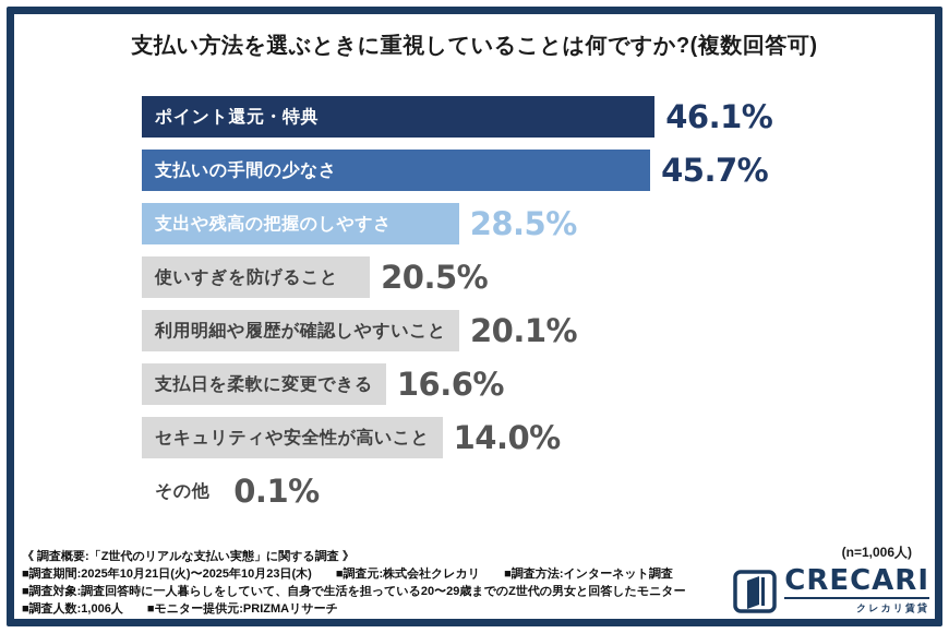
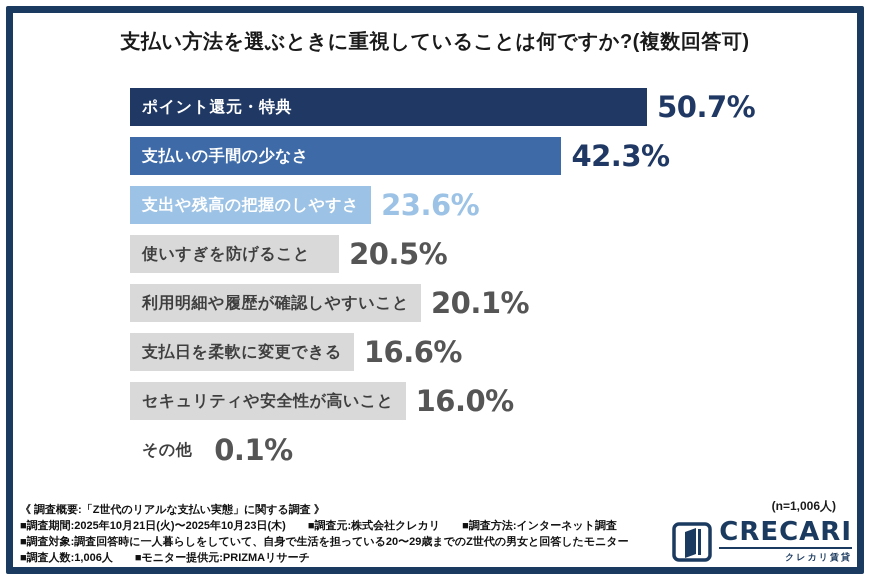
ポイント還元・特典: 46.1% -> 50.7%
支払いの手間の少なさ: 45.7% -> 42.3%
支出や残高の把握のしやすさ: 28.5% -> 23.6%
セキュリティや安全性が高いこと: 14.0% -> 16.0%
